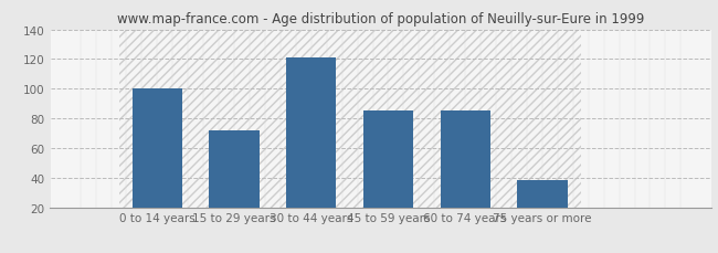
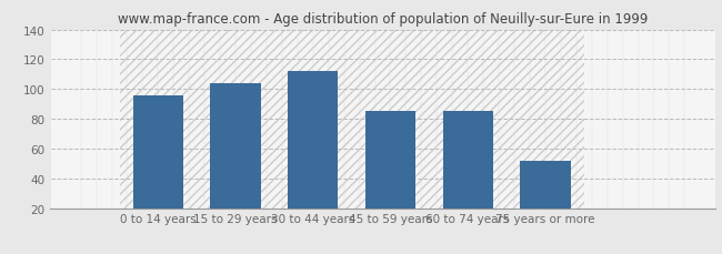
0 to 14 years: 100 -> 96
15 to 29 years: 72 -> 104
30 to 44 years: 121 -> 112
75 years or more: 38 -> 52
